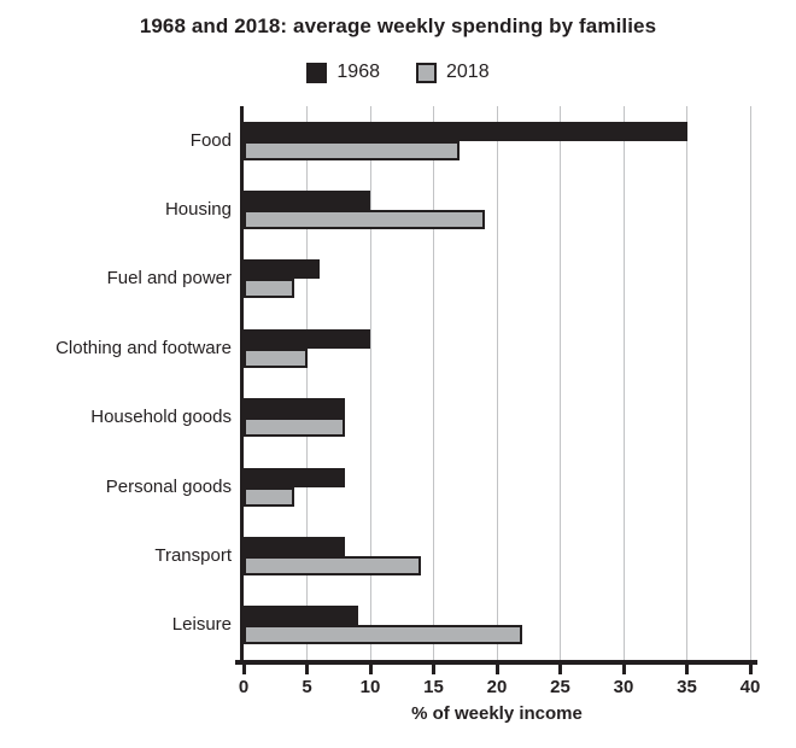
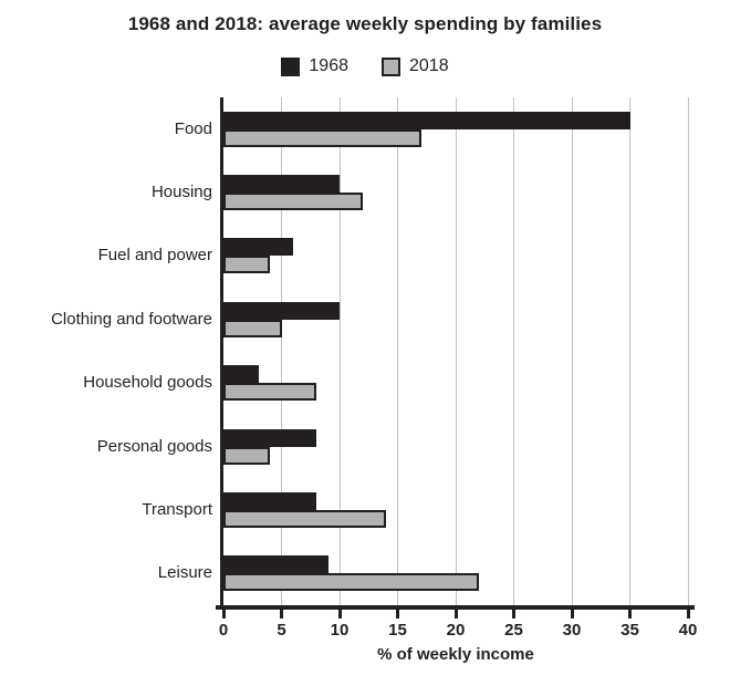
2018/Housing: 19 -> 12
1968/Household goods: 8 -> 3
